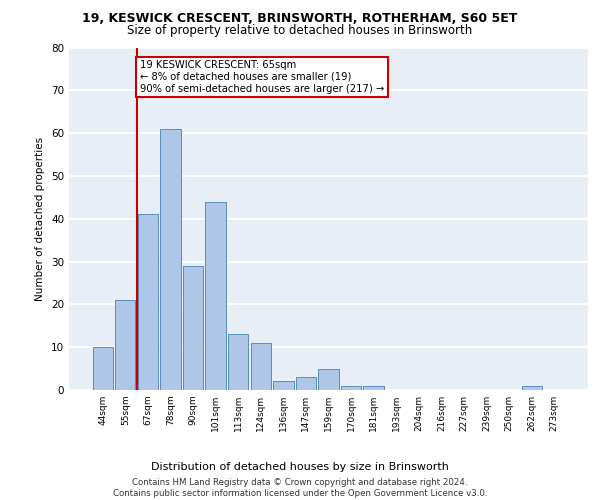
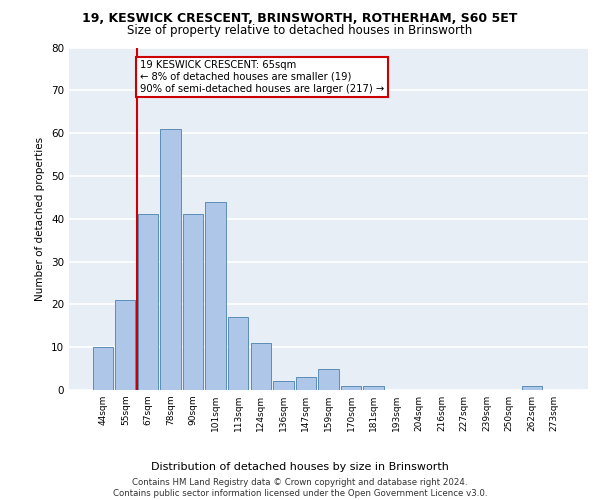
90sqm: 29 -> 41
113sqm: 13 -> 17
